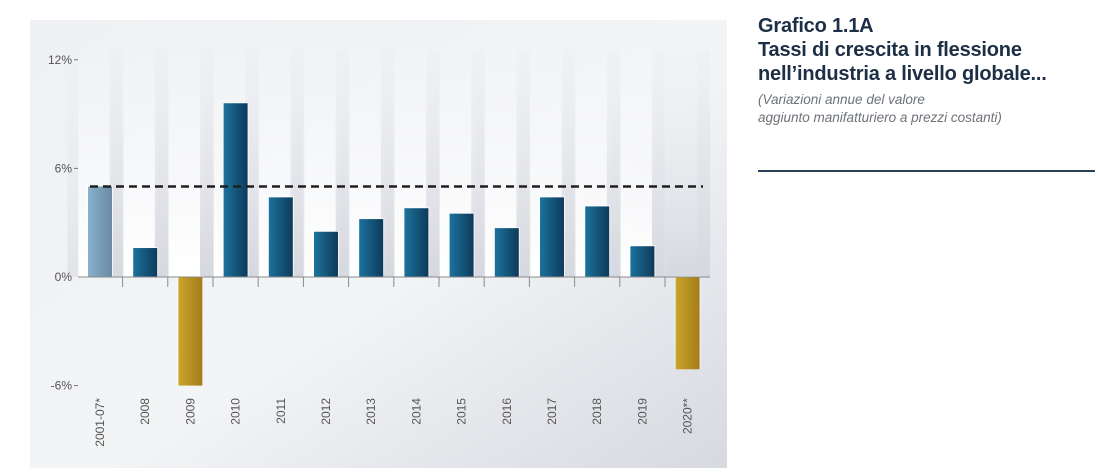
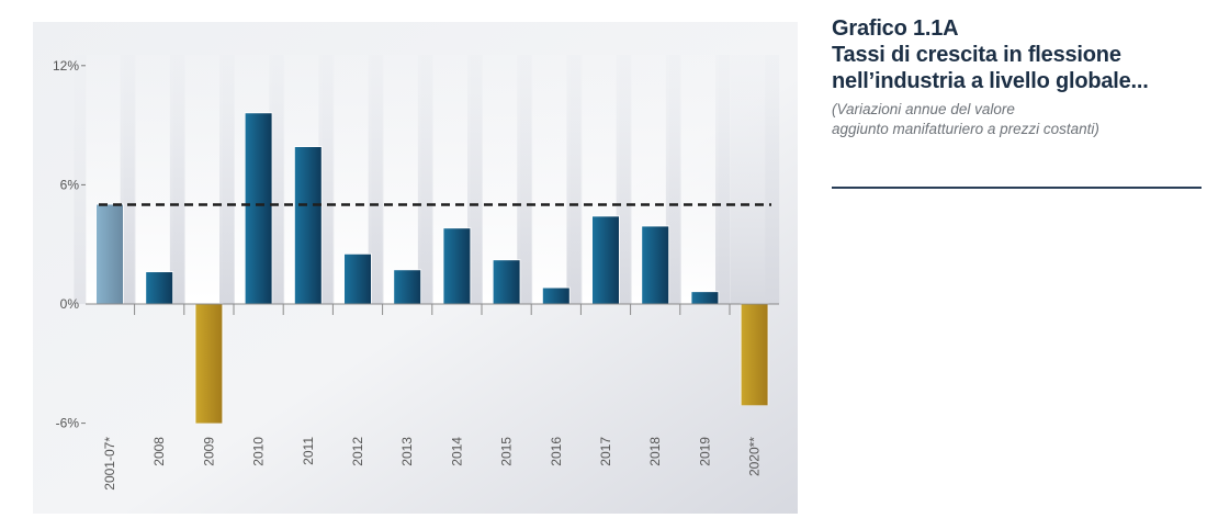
2011: 4.4% -> 7.9%
2013: 3.2% -> 1.7%
2015: 3.5% -> 2.2%
2016: 2.7% -> 0.8%
2019: 1.7% -> 0.6%
